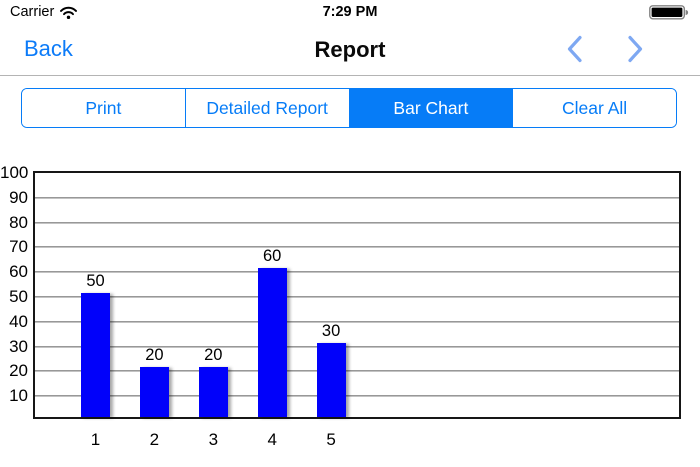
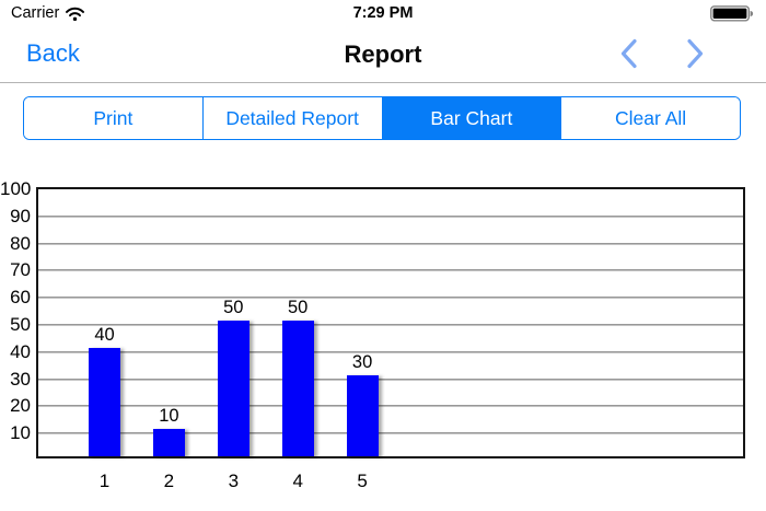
1: 50 -> 40
2: 20 -> 10
3: 20 -> 50
4: 60 -> 50
